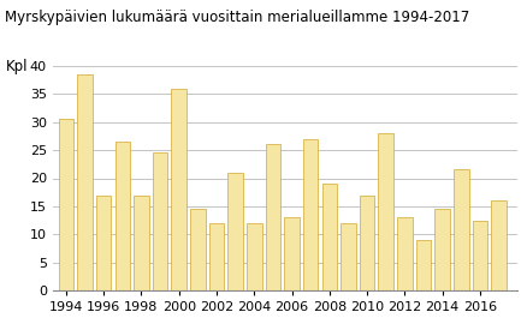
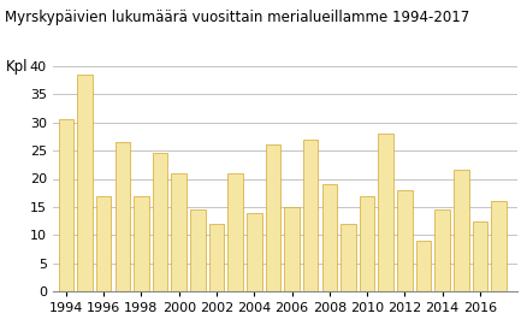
2000: 36.0 -> 21.0
2004: 12.0 -> 14.0
2006: 13.0 -> 15.0
2012: 13.0 -> 18.0
